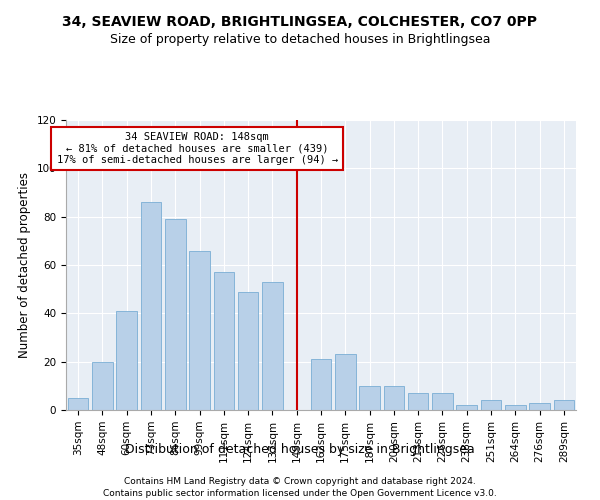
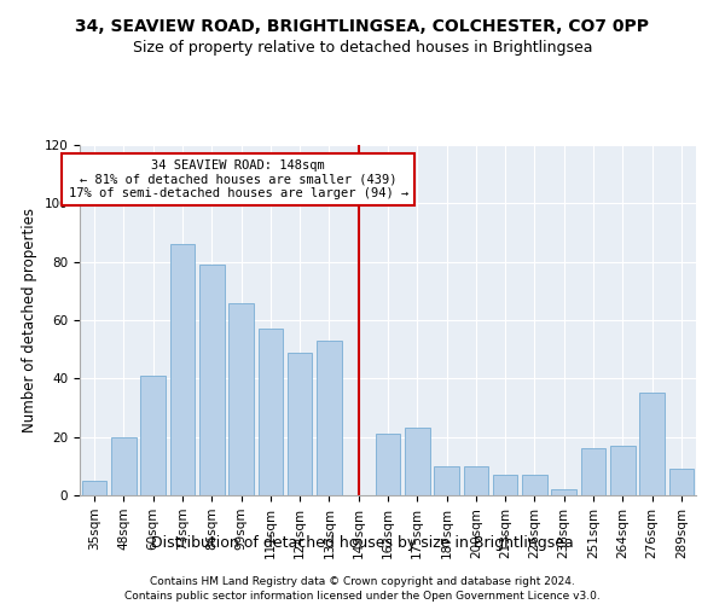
251sqm: 4 -> 16
264sqm: 2 -> 17
276sqm: 3 -> 35
289sqm: 4 -> 9
